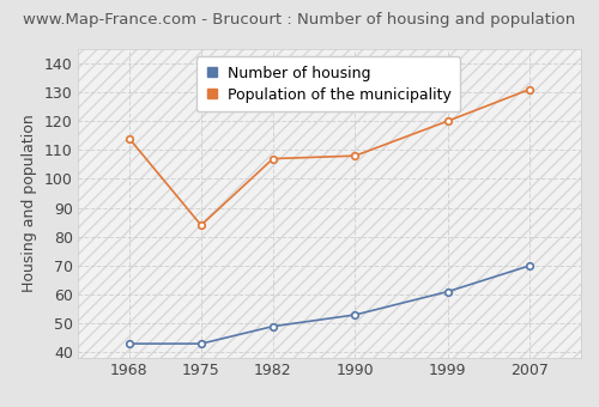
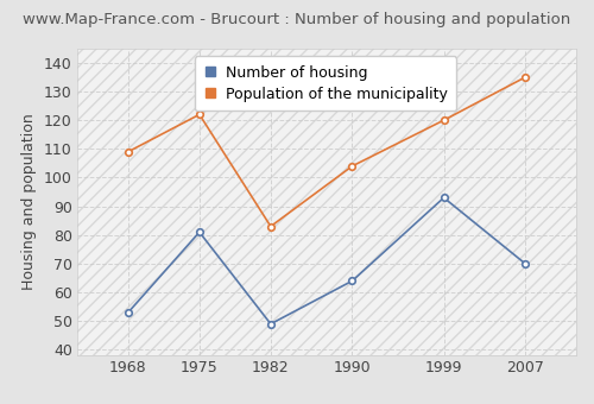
Number of housing/1968: 43 -> 53
Population of the municipality/1968: 114 -> 109
Number of housing/1975: 43 -> 81
Population of the municipality/1975: 84 -> 122
Population of the municipality/1982: 107 -> 83
Number of housing/1990: 53 -> 64
Population of the municipality/1990: 108 -> 104
Number of housing/1999: 61 -> 93
Population of the municipality/2007: 131 -> 135
